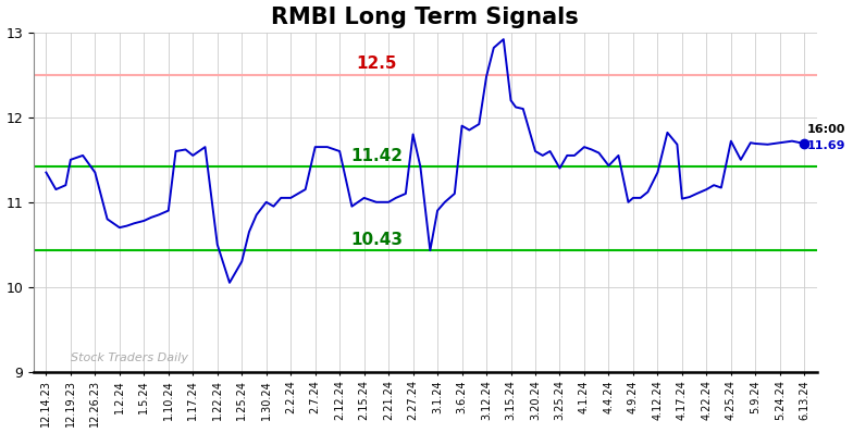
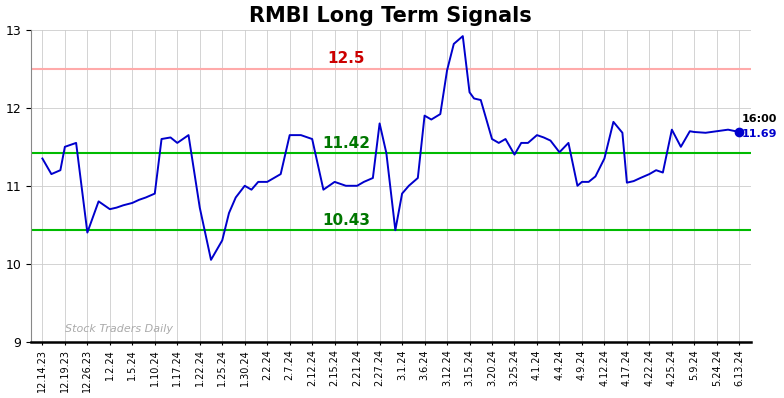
12.26.23: 11.35 -> 10.40
1.22.24: 10.50 -> 10.72
